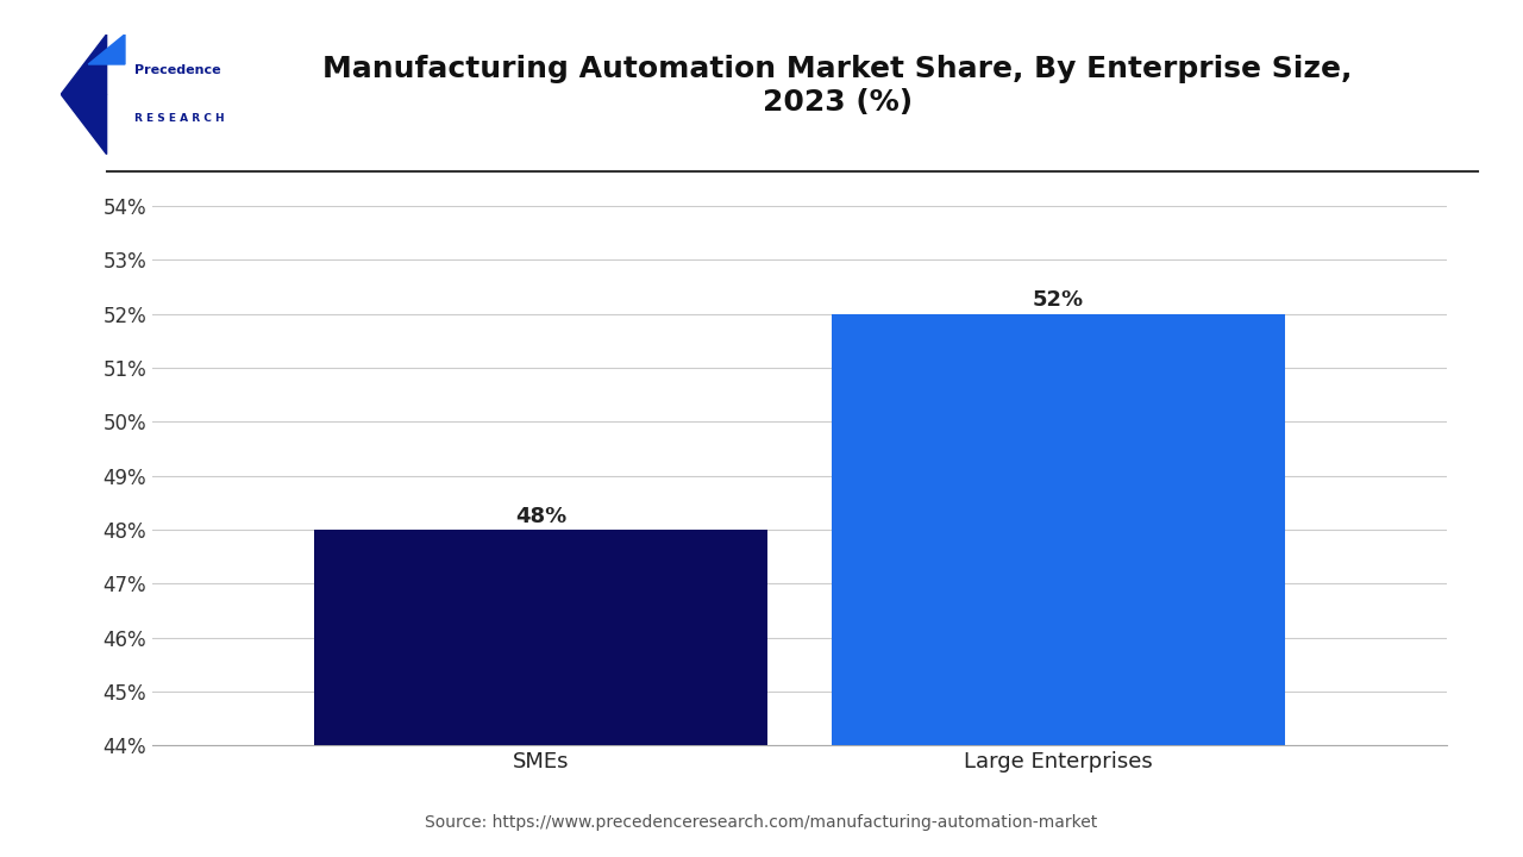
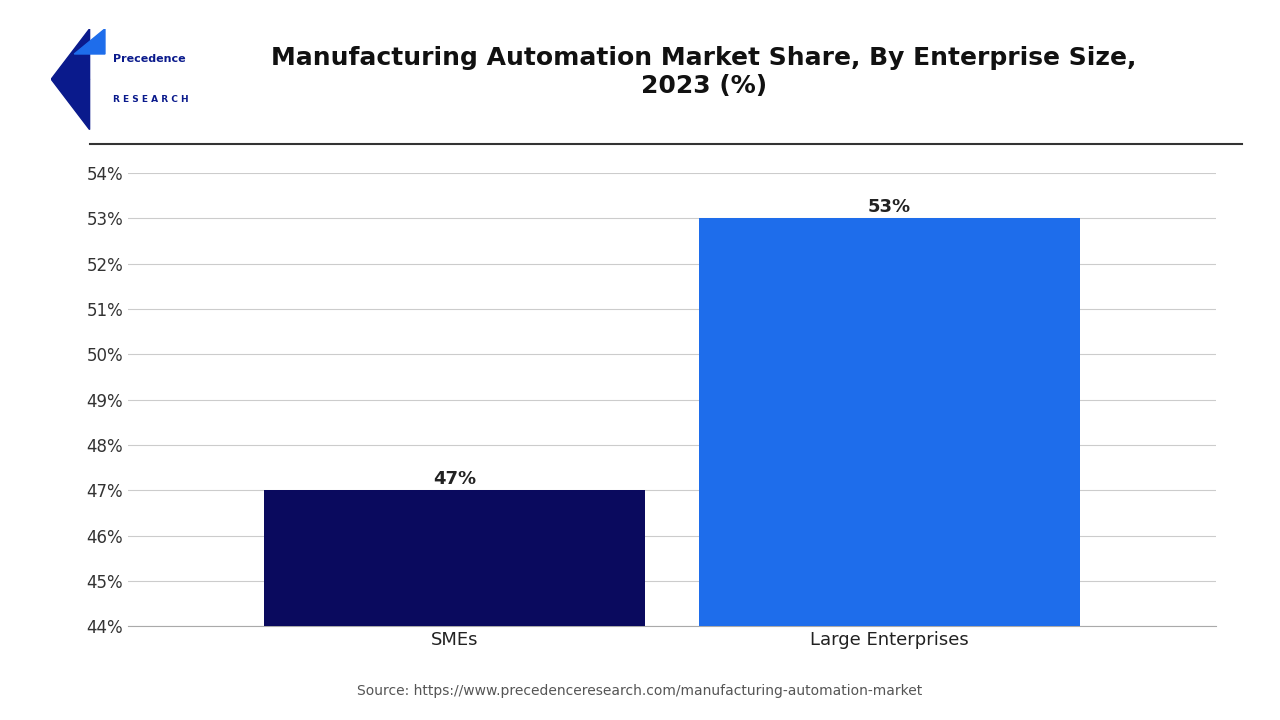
SMEs: 48% -> 47%
Large Enterprises: 52% -> 53%
